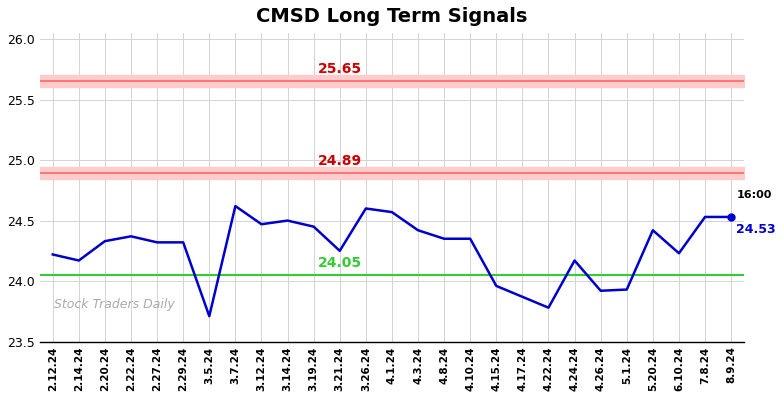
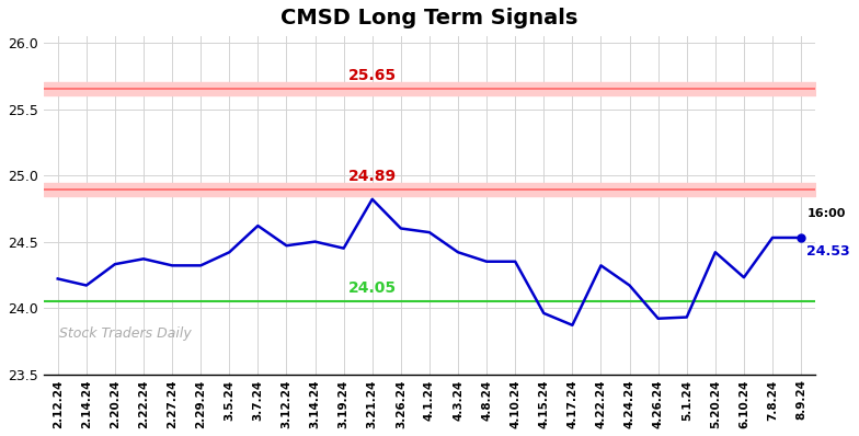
3.5.24: 23.71 -> 24.42
3.21.24: 24.25 -> 24.82
4.22.24: 23.78 -> 24.32
